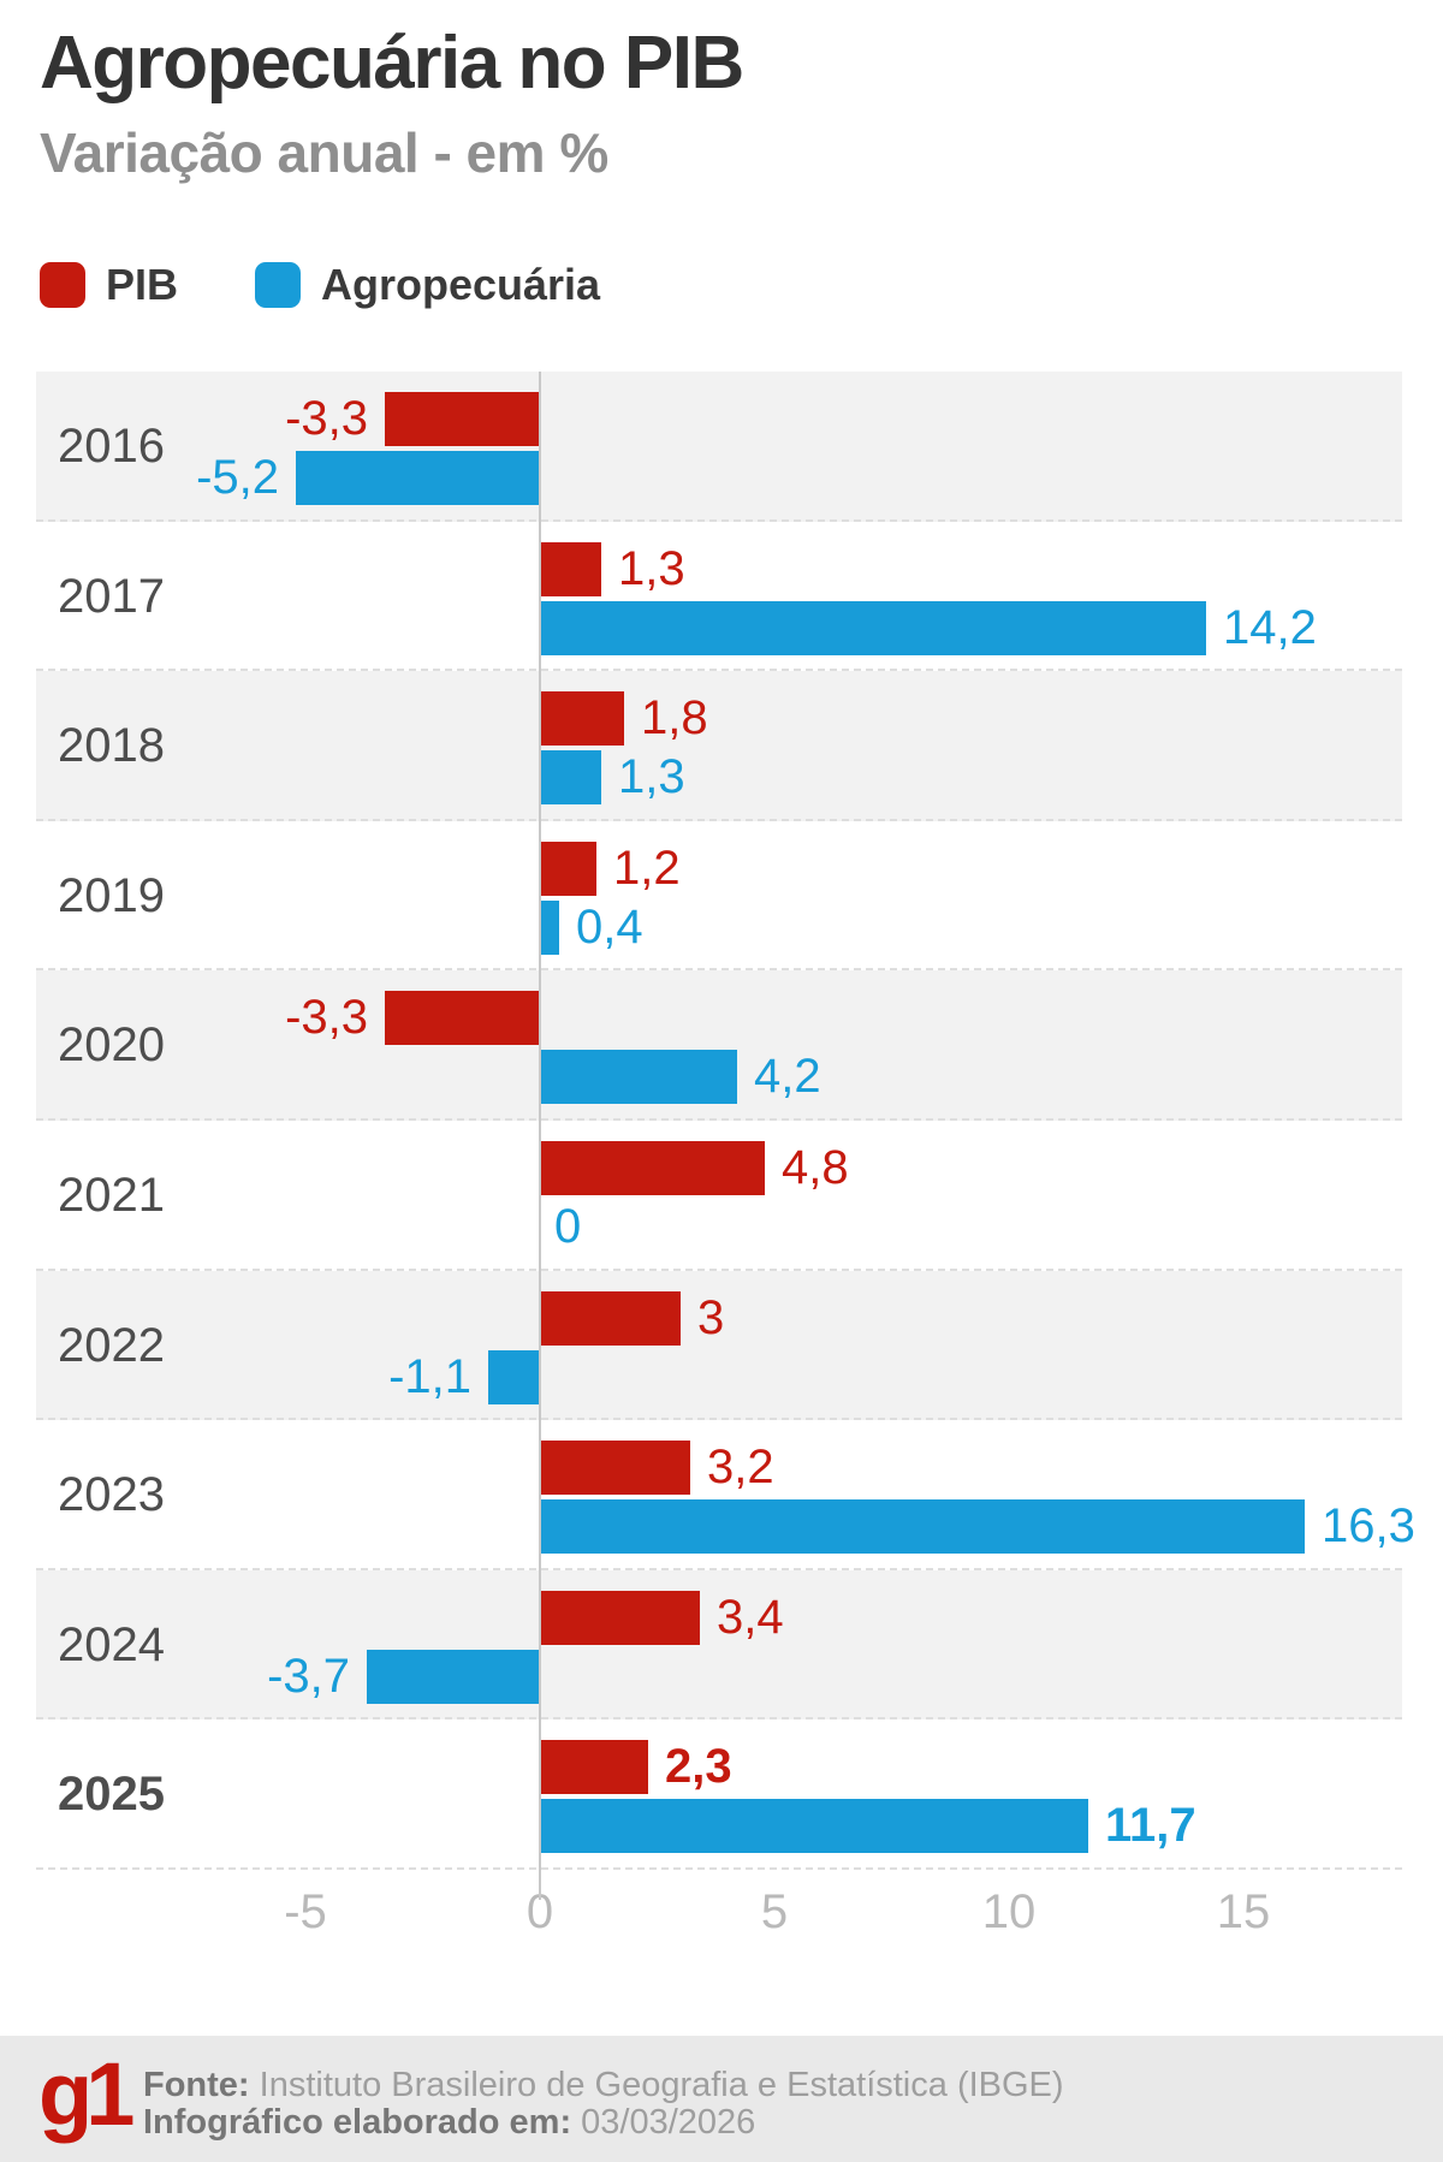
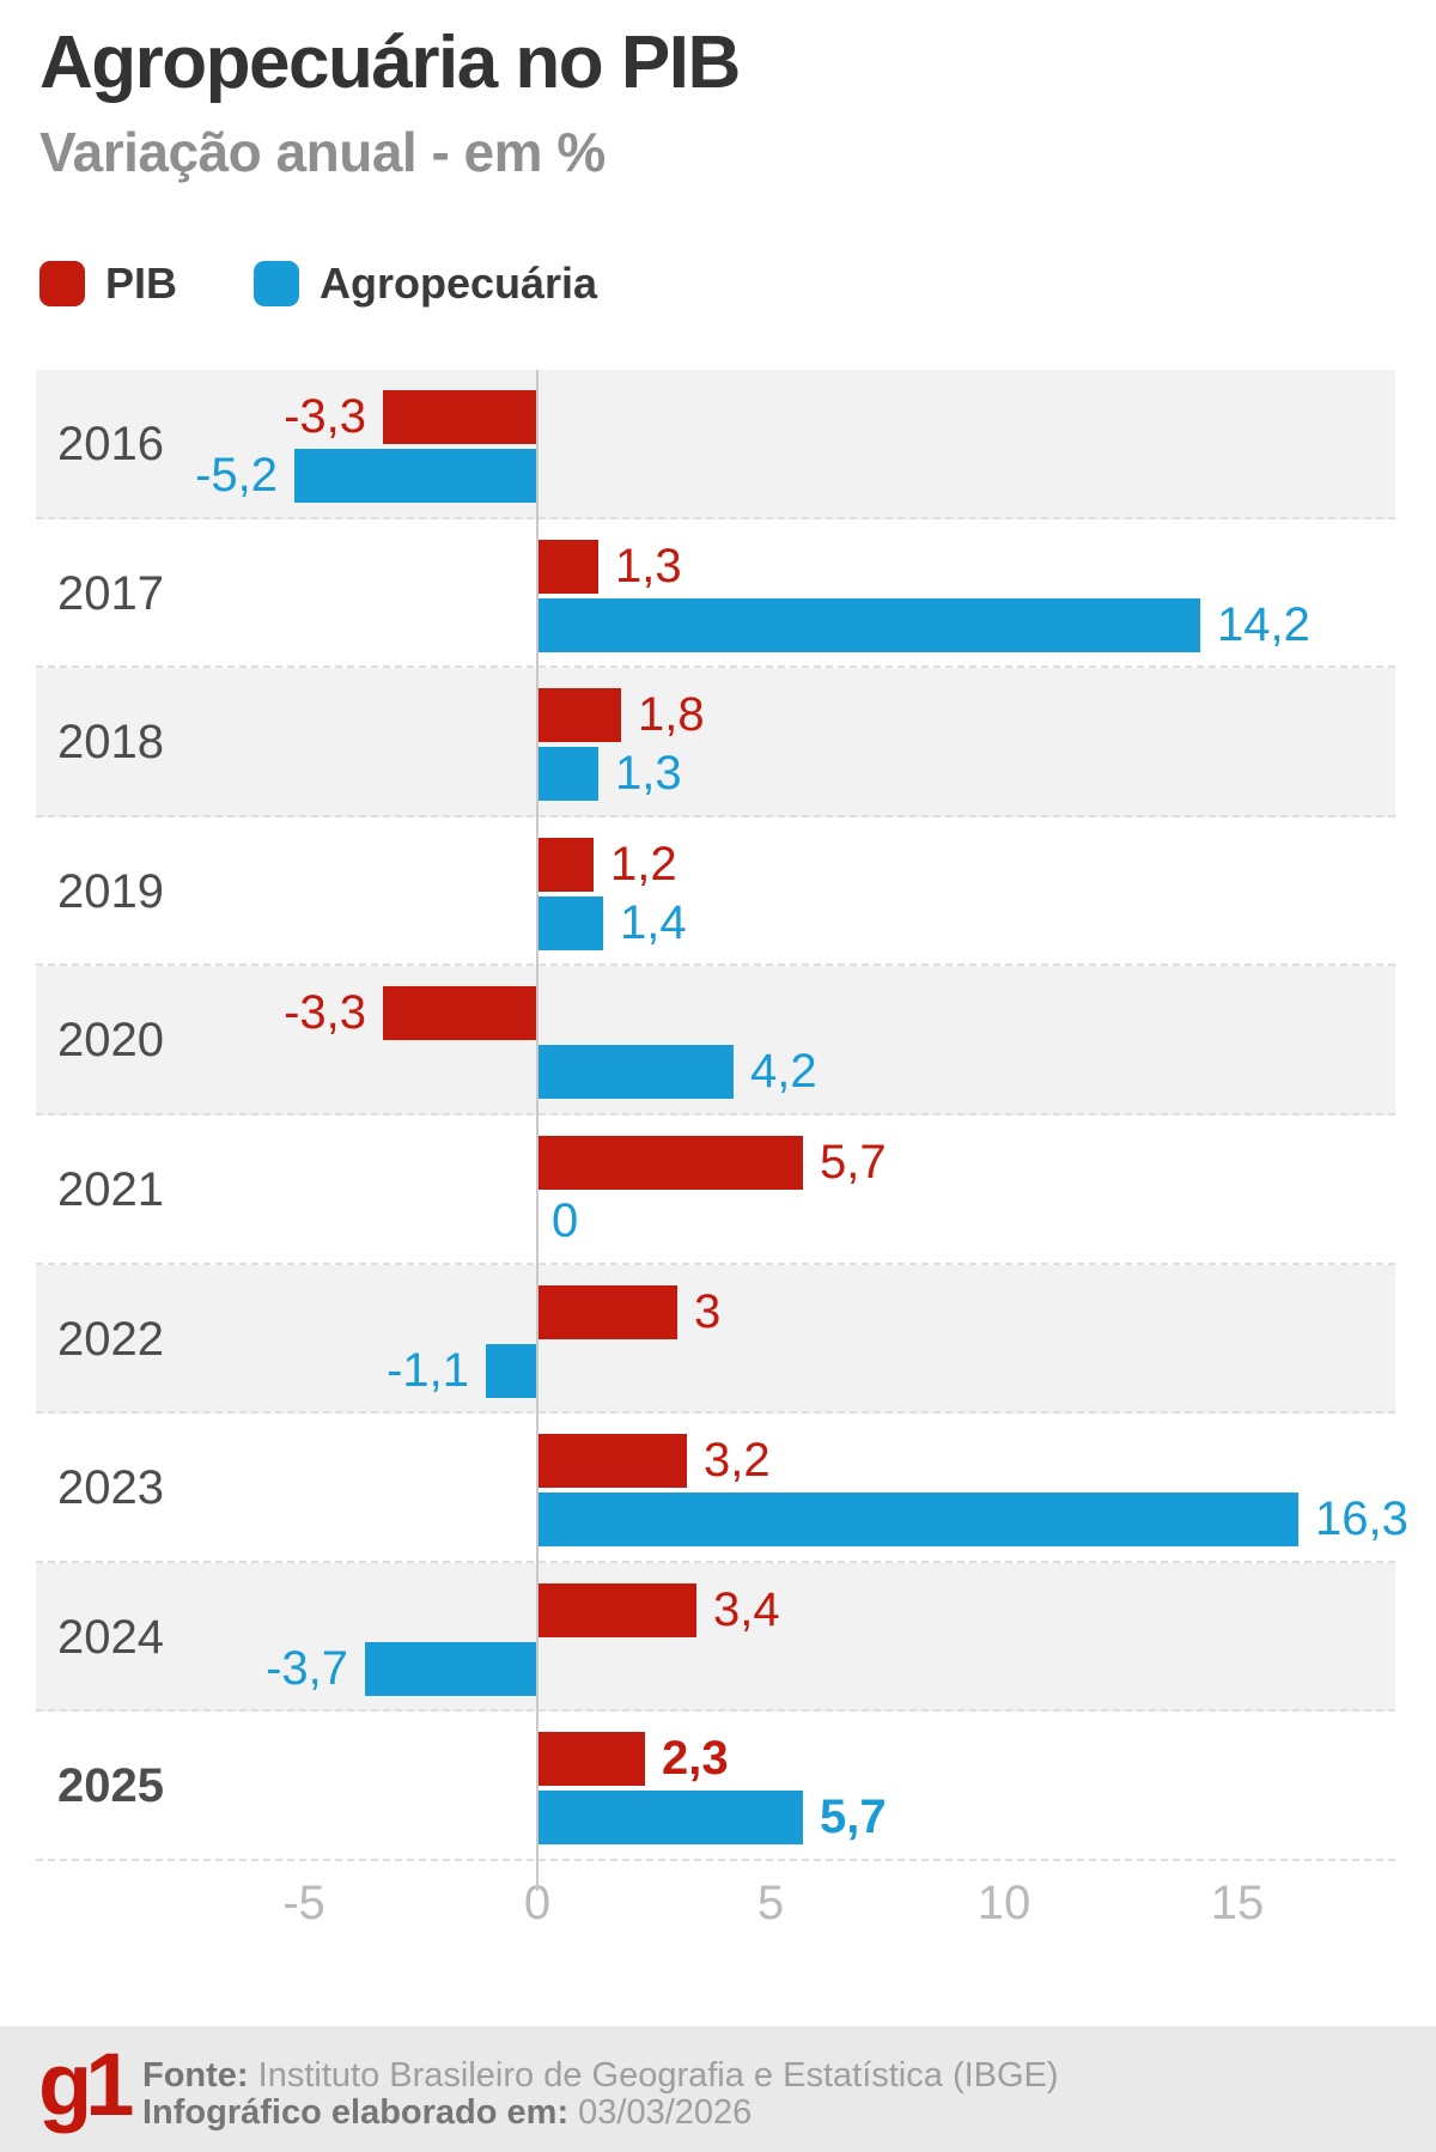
Agropecuária/2019: 0,4 -> 1,4
PIB/2021: 4,8 -> 5,7
Agropecuária/2025: 11,7 -> 5,7
